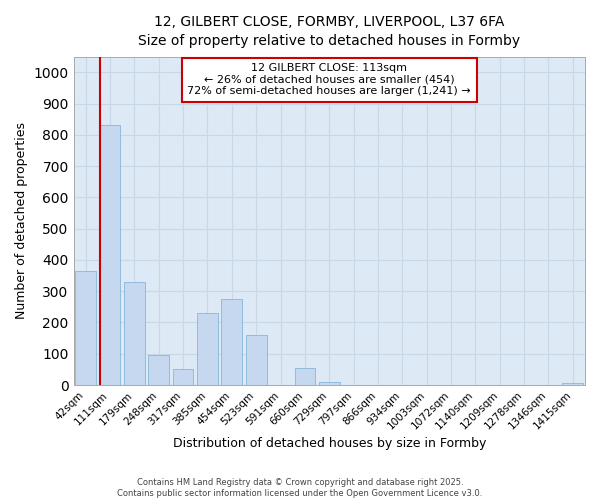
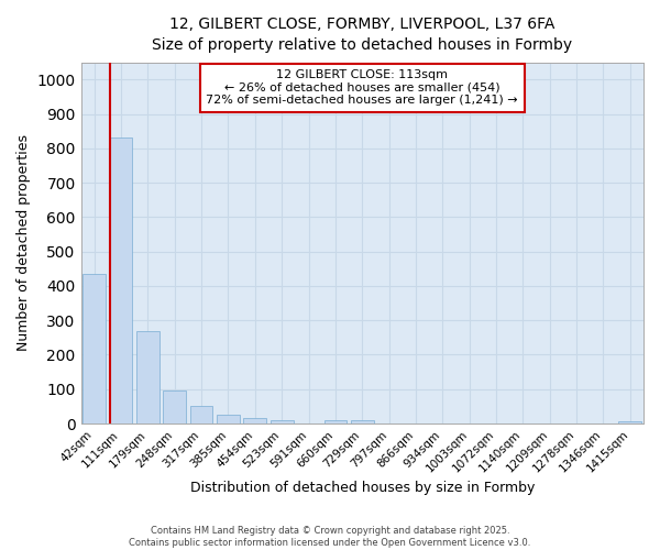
42sqm: 365 -> 436
179sqm: 330 -> 270
385sqm: 230 -> 25
454sqm: 275 -> 17
523sqm: 160 -> 10
660sqm: 55 -> 10
